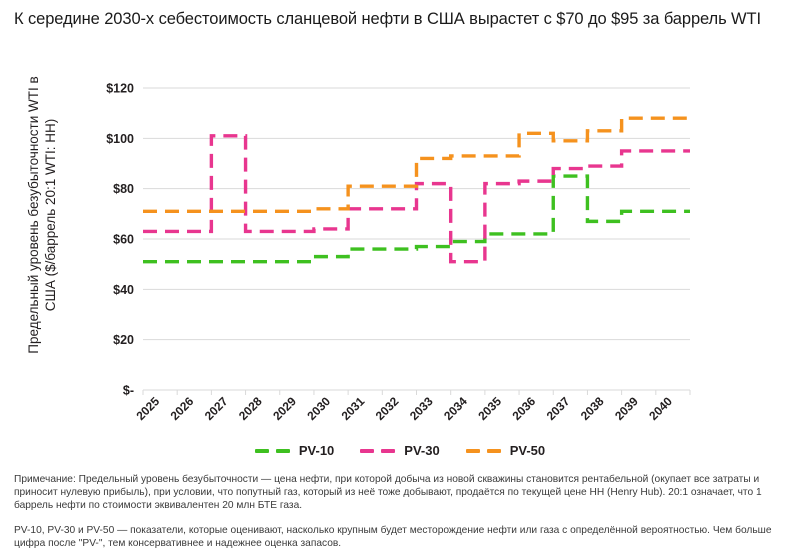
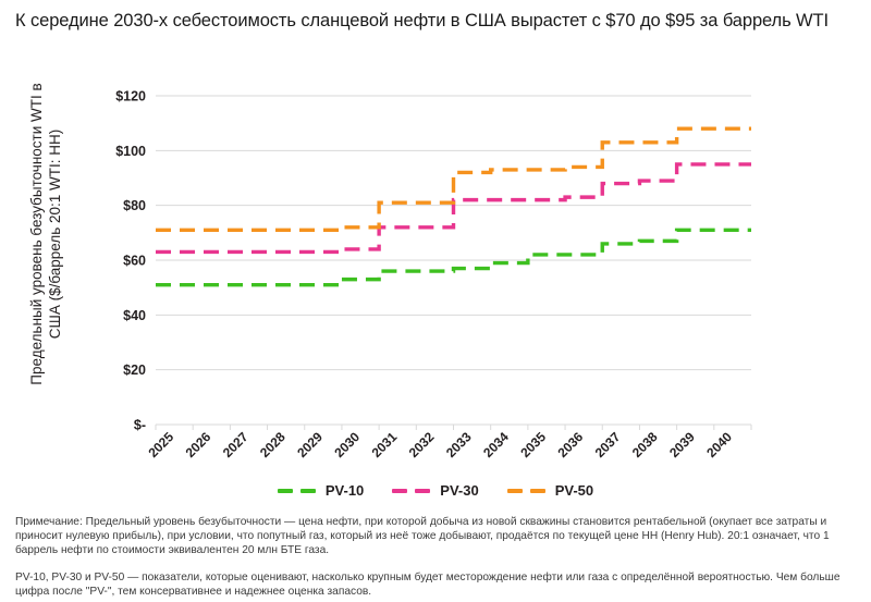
PV-30/2027: $101 -> $63
PV-30/2034: $51 -> $82
PV-50/2036: $102 -> $94
PV-10/2037: $85 -> $66
PV-50/2037: $99 -> $103
